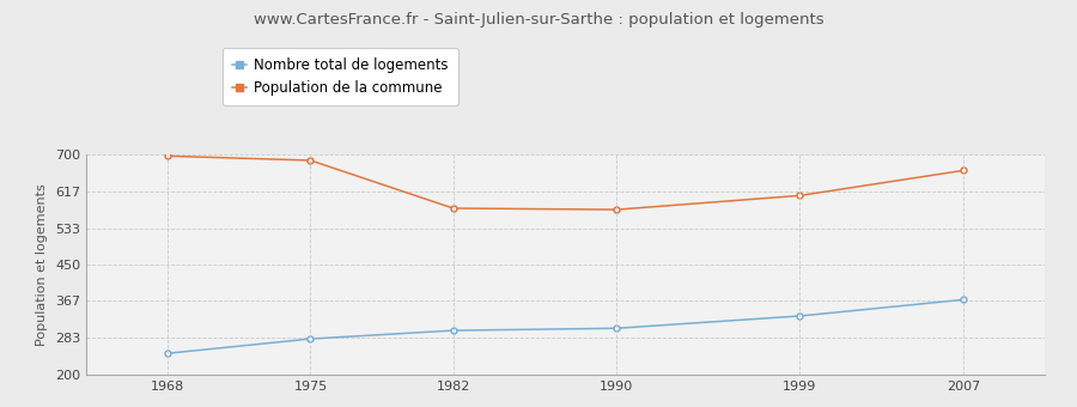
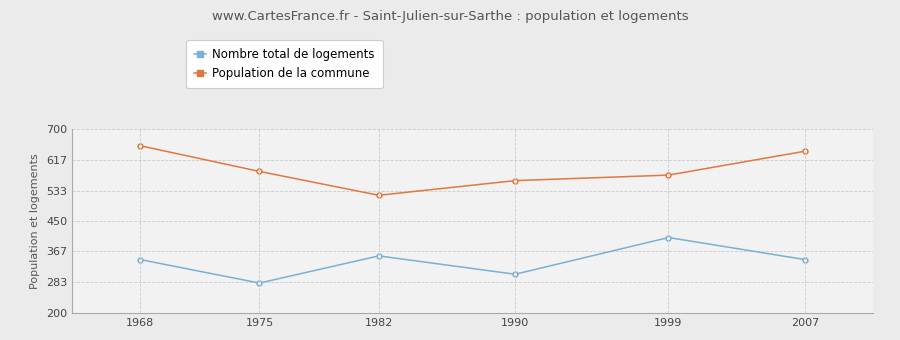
Nombre total de logements/1968: 248 -> 345
Population de la commune/1968: 697 -> 655
Population de la commune/1975: 687 -> 585
Nombre total de logements/1982: 300 -> 355
Population de la commune/1982: 578 -> 520
Population de la commune/1990: 575 -> 560
Nombre total de logements/1999: 333 -> 405
Population de la commune/1999: 607 -> 575
Nombre total de logements/2007: 370 -> 345
Population de la commune/2007: 664 -> 640
